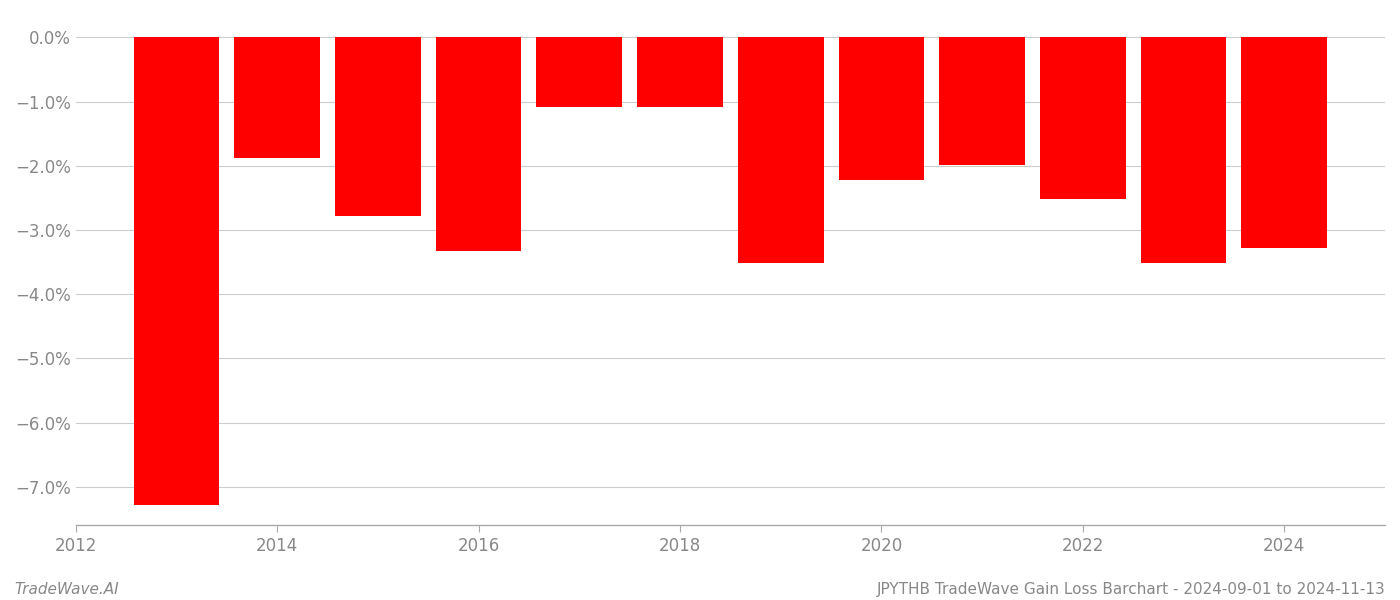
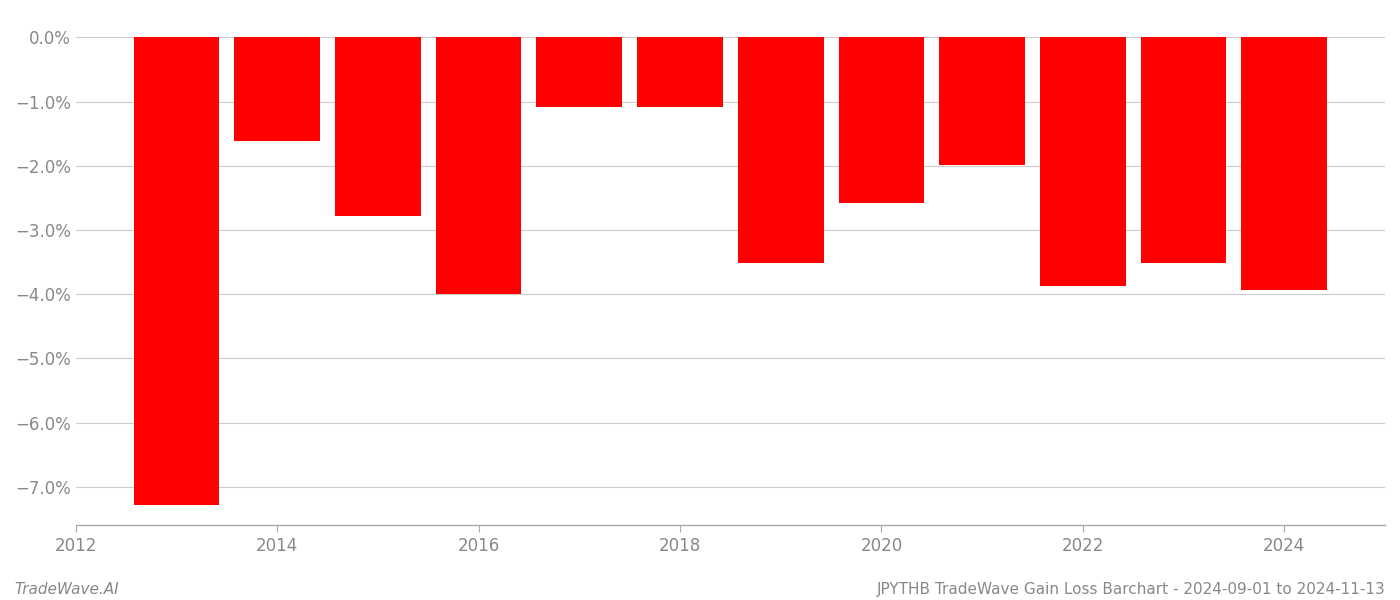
2014: -1.88% -> -1.62%
2016: -3.32% -> -4.00%
2020: -2.22% -> -2.58%
2022: -2.52% -> -3.88%
2024: -3.28% -> -3.94%
